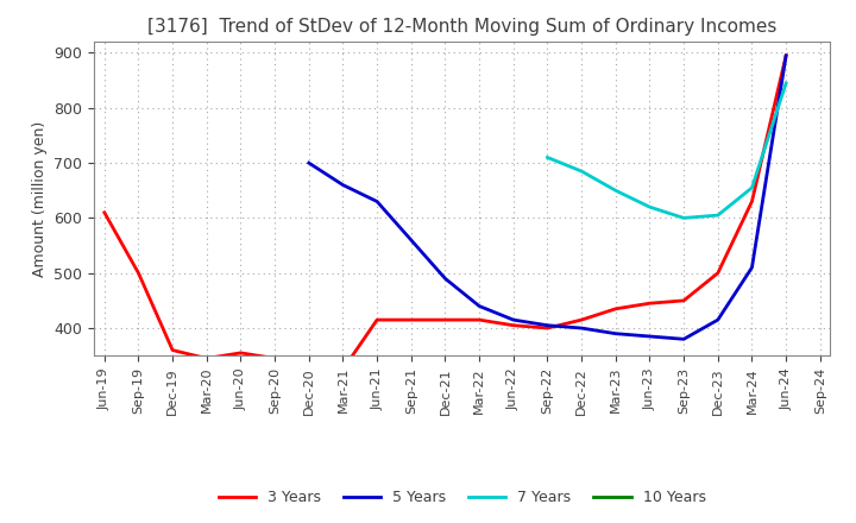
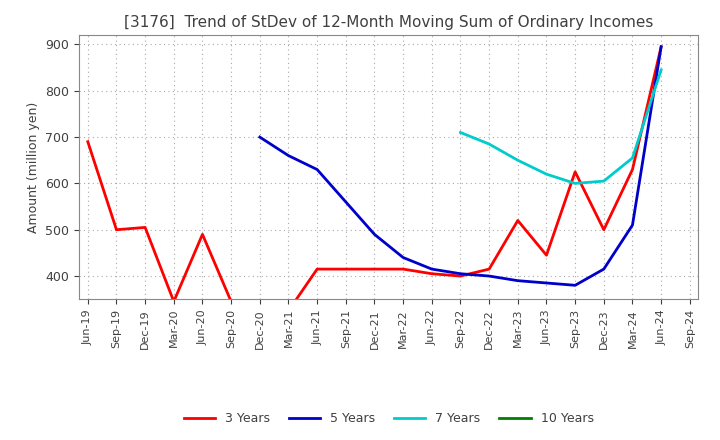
3 Years/Jun-19: 610 -> 690
3 Years/Dec-19: 360 -> 505
3 Years/Jun-20: 355 -> 490
3 Years/Mar-23: 435 -> 520
3 Years/Sep-23: 450 -> 625
